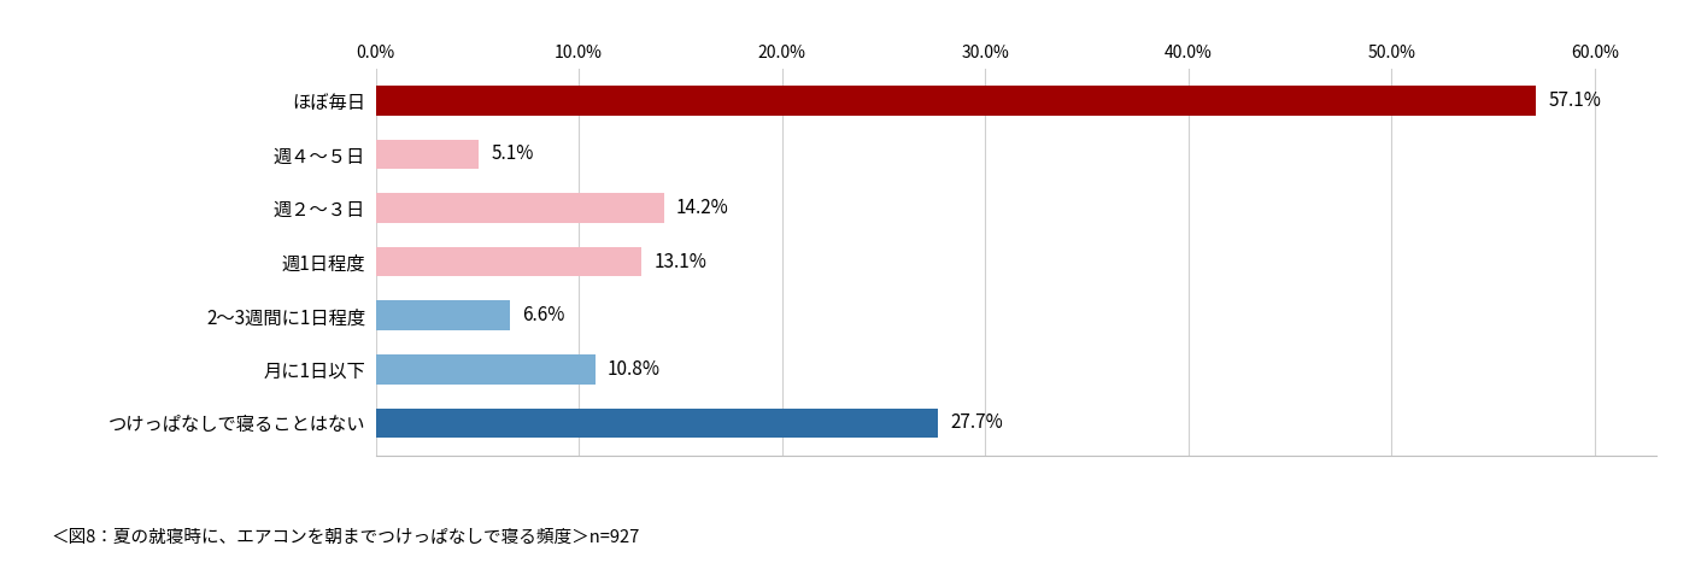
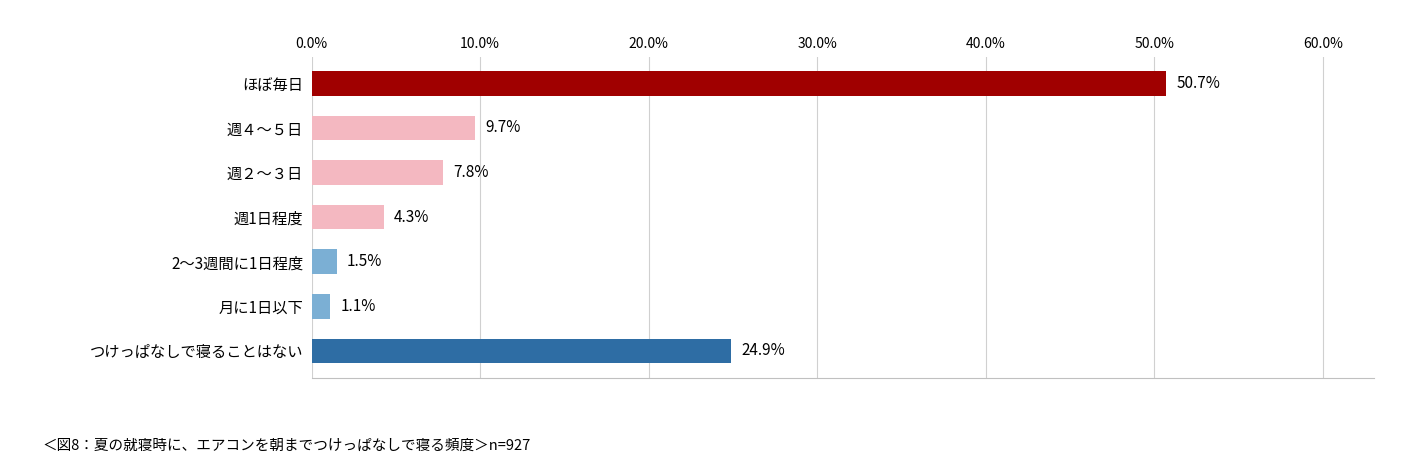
ほぼ毎日: 57.1% -> 50.7%
週４～５日: 5.1% -> 9.7%
週２～３日: 14.2% -> 7.8%
週1日程度: 13.1% -> 4.3%
2～3週間に1日程度: 6.6% -> 1.5%
月に1日以下: 10.8% -> 1.1%
つけっぱなしで寝ることはない: 27.7% -> 24.9%
